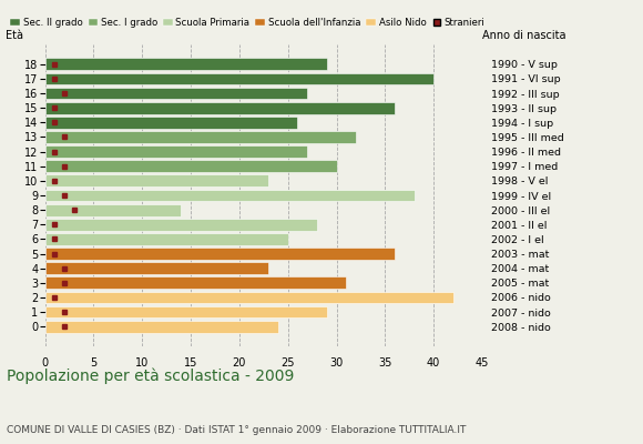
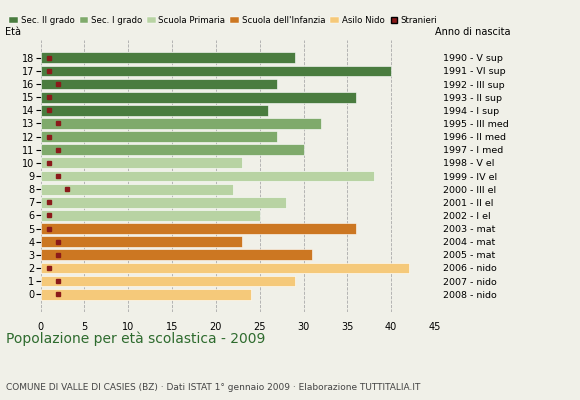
8: 14 -> 22
